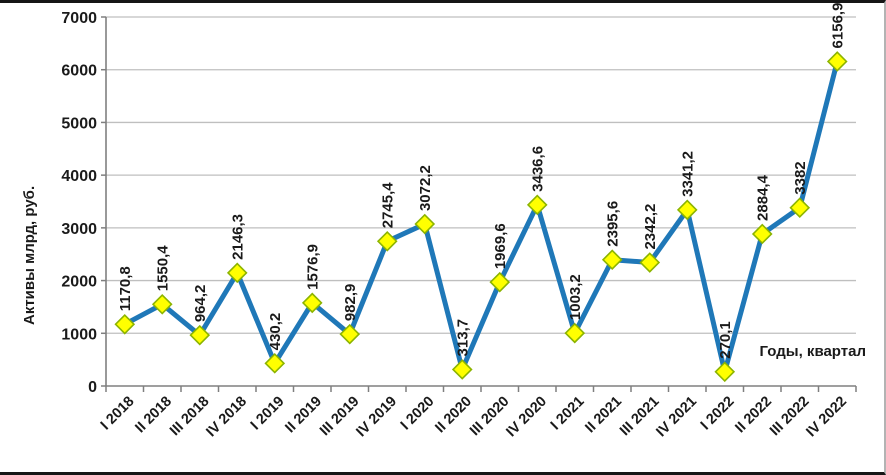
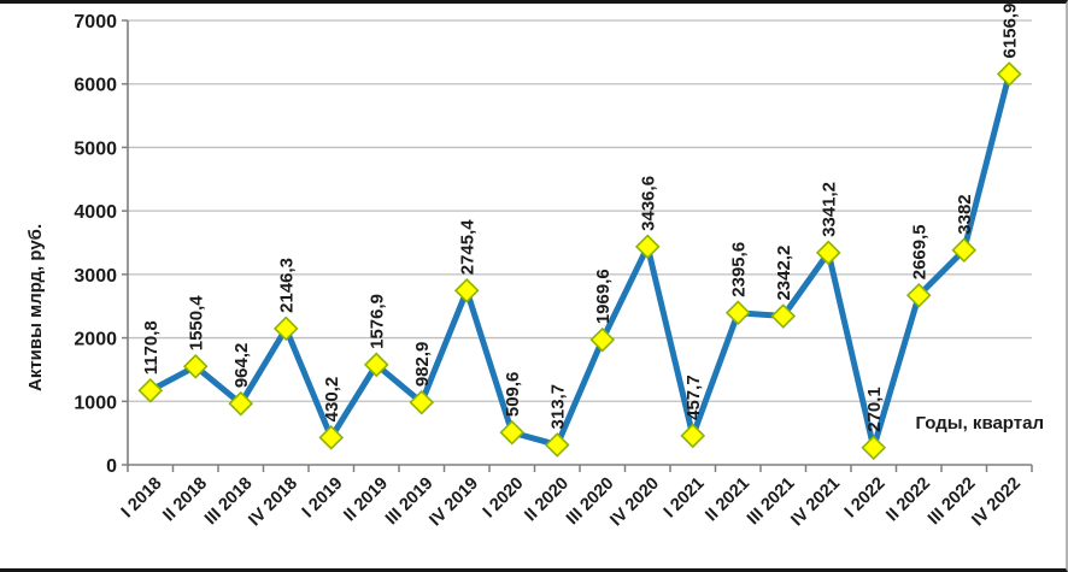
I 2020: 3072,2 -> 509,6
I 2021: 1003,2 -> 457,7
II 2022: 2884,4 -> 2669,5
